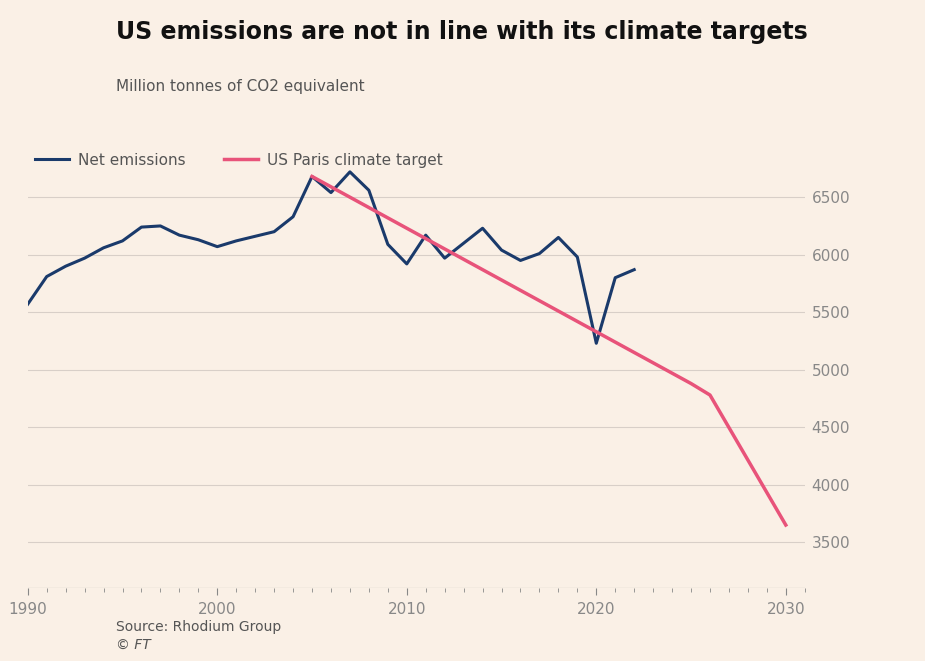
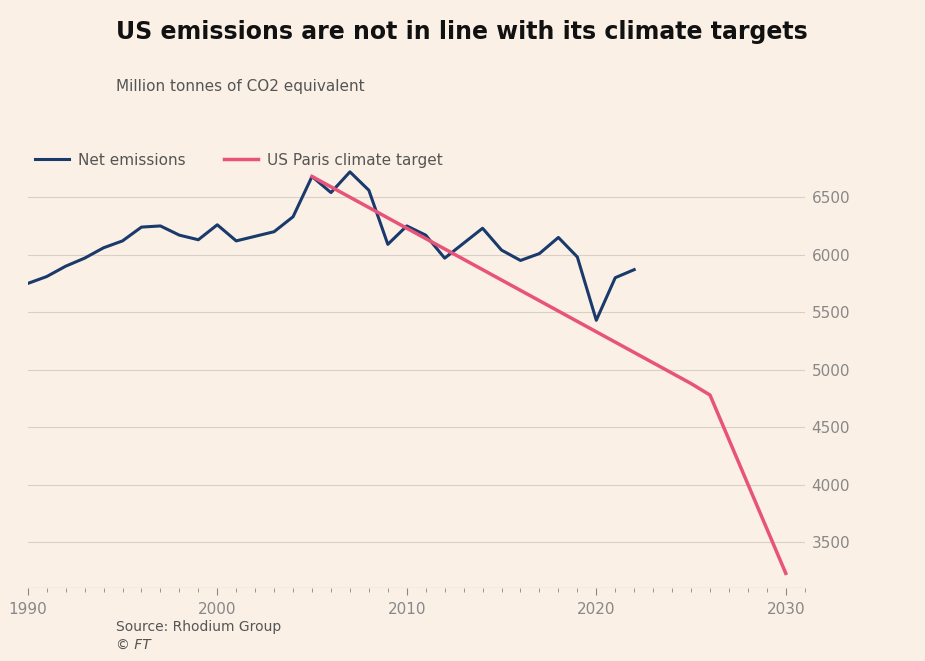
Net emissions/1990: 5570 -> 5750
Net emissions/2000: 6070 -> 6260
Net emissions/2010: 5920 -> 6250
Net emissions/2020: 5230 -> 5430
US Paris climate target/2030: 3650 -> 3230
